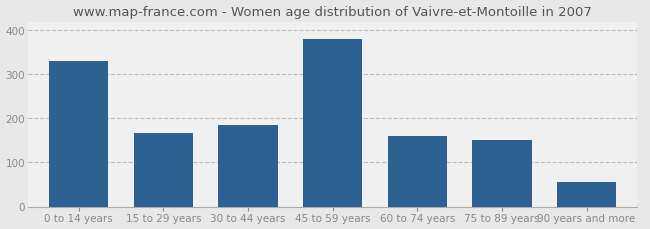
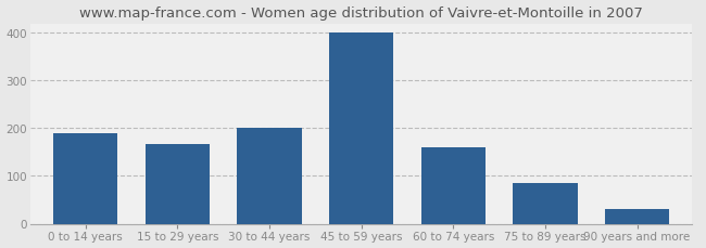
0 to 14 years: 330 -> 190
30 to 44 years: 185 -> 200
45 to 59 years: 380 -> 400
75 to 89 years: 150 -> 85
90 years and more: 55 -> 30
